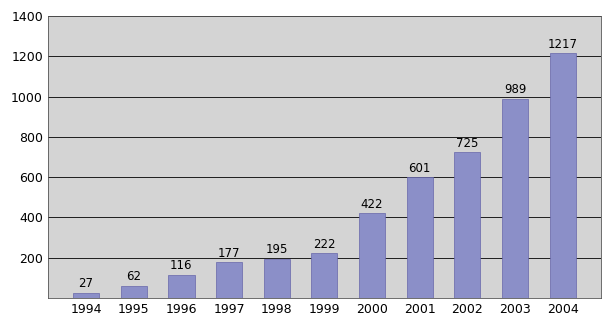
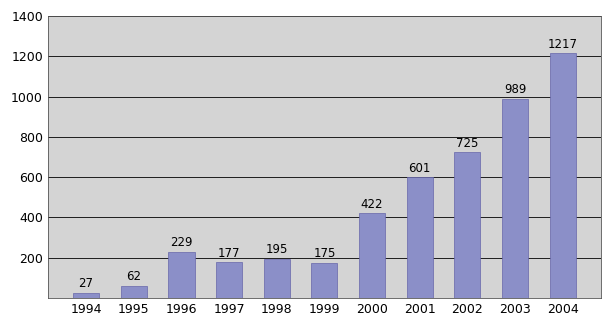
1996: 116 -> 229
1999: 222 -> 175
